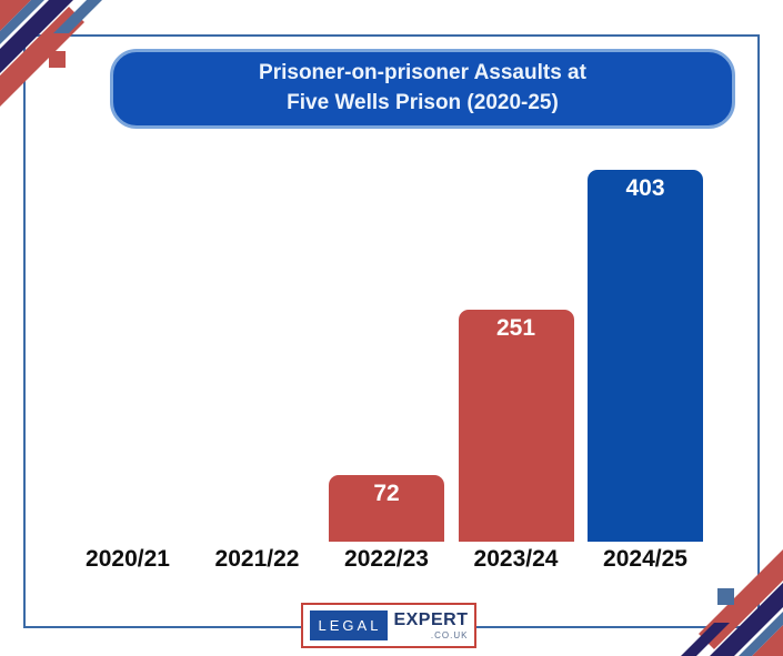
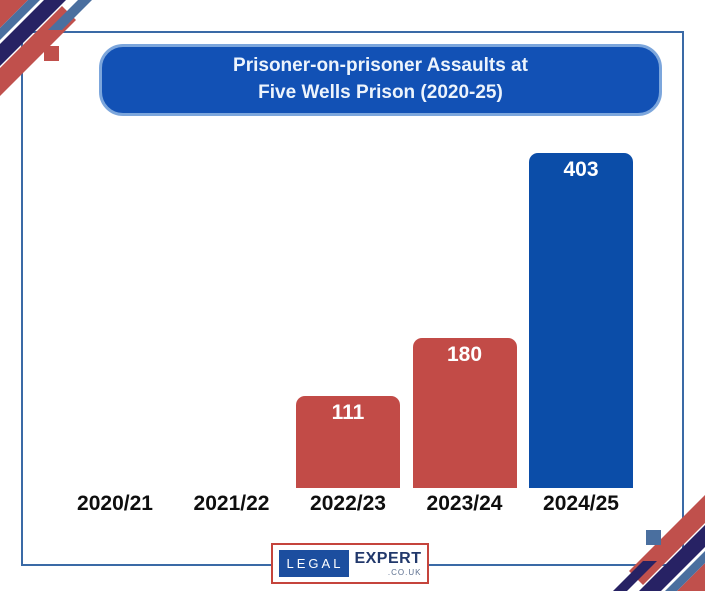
2022/23: 72 -> 111
2023/24: 251 -> 180
